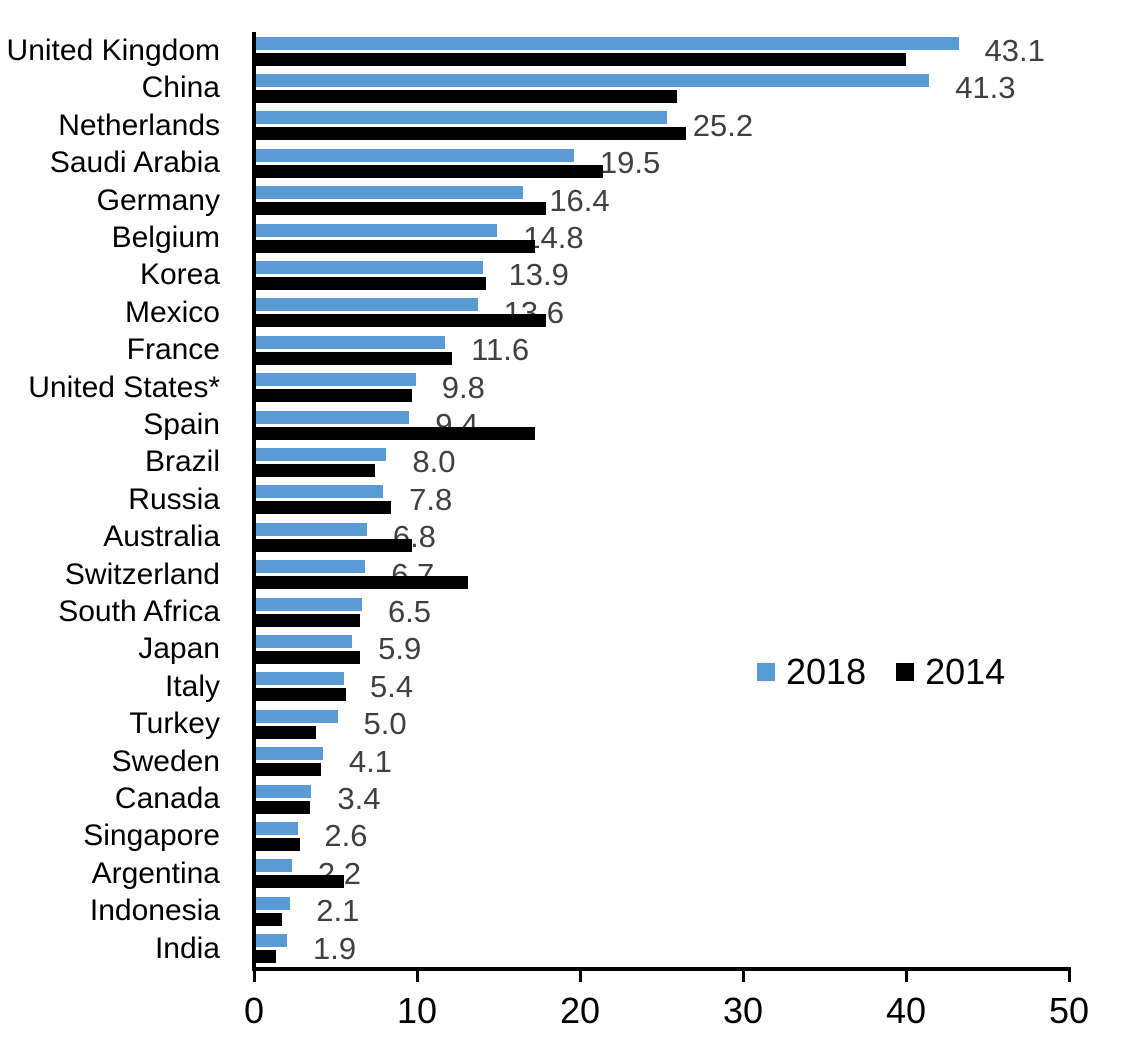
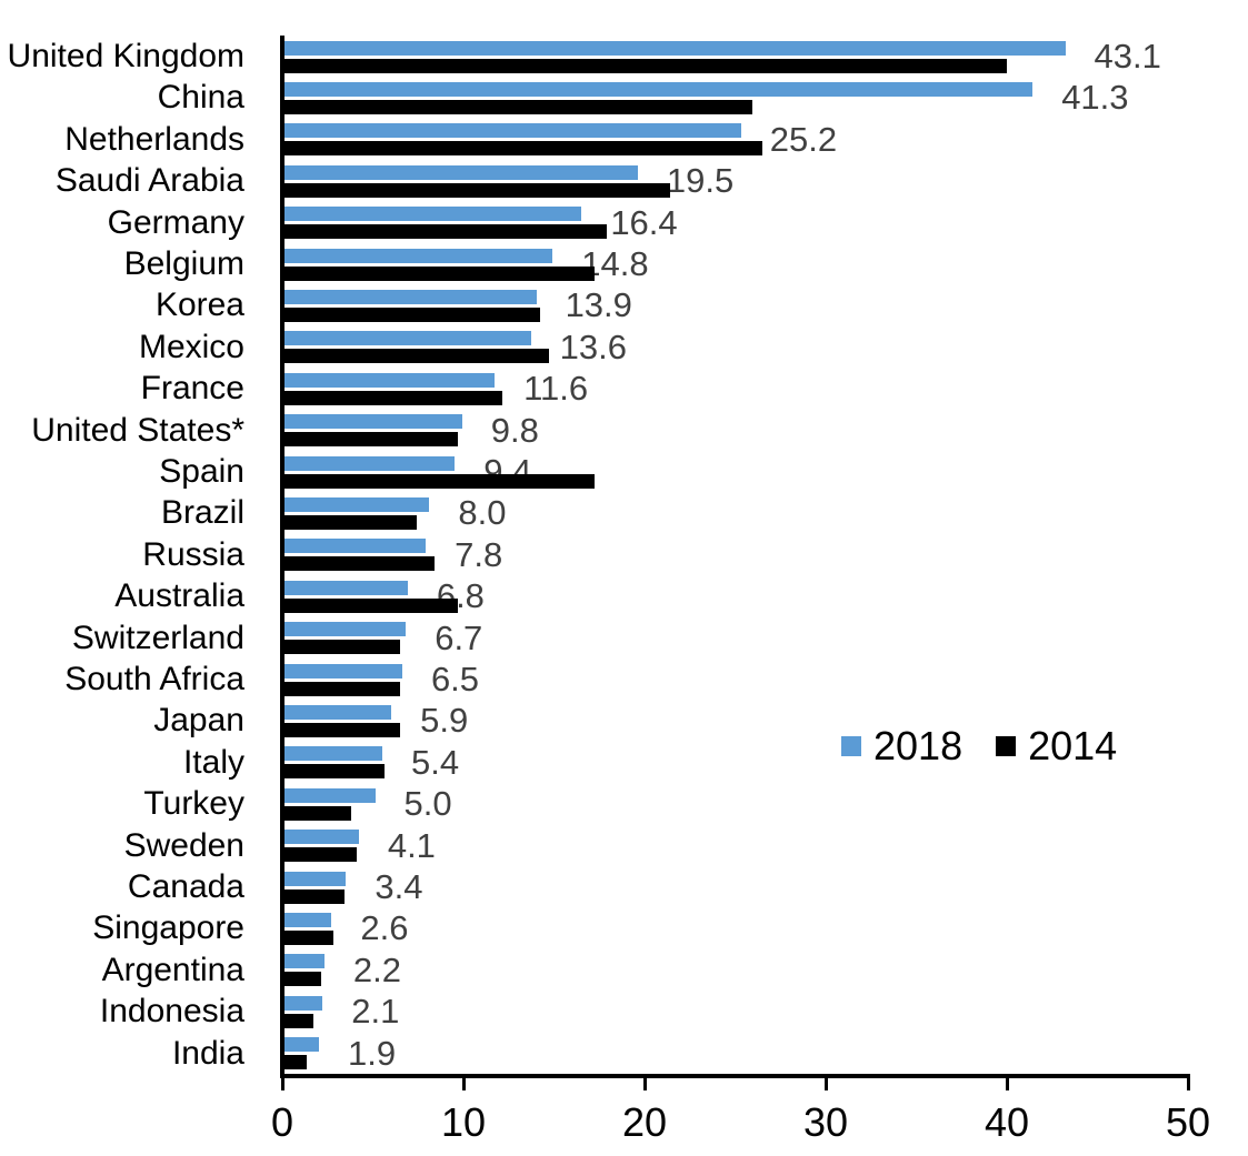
2014/Mexico: 17.8 -> 14.6
2014/Switzerland: 13.0 -> 6.4
2014/Argentina: 5.4 -> 2.0
